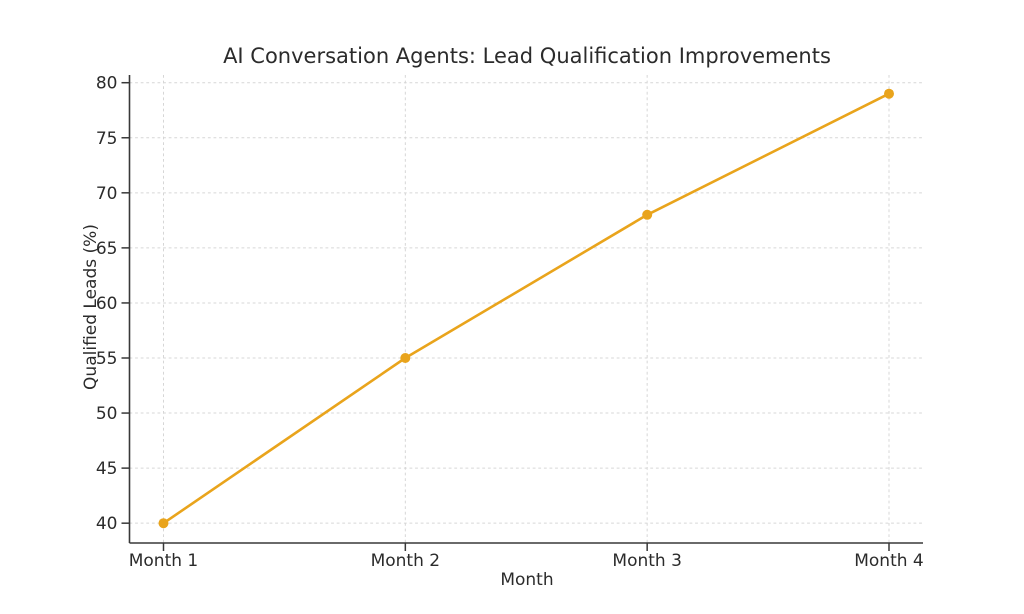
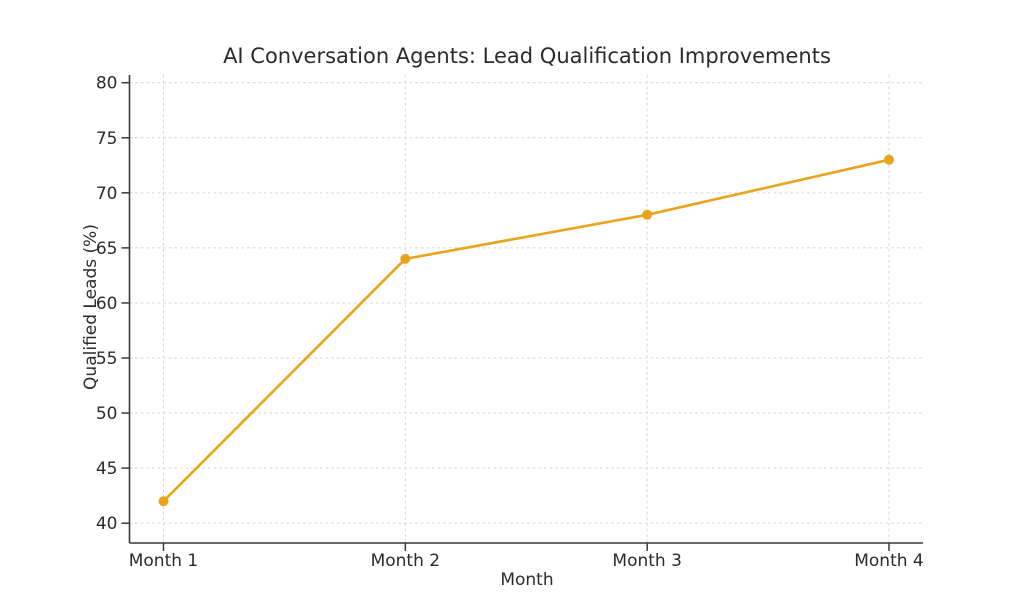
Month 1: 40 -> 42
Month 2: 55 -> 64
Month 4: 79 -> 73
